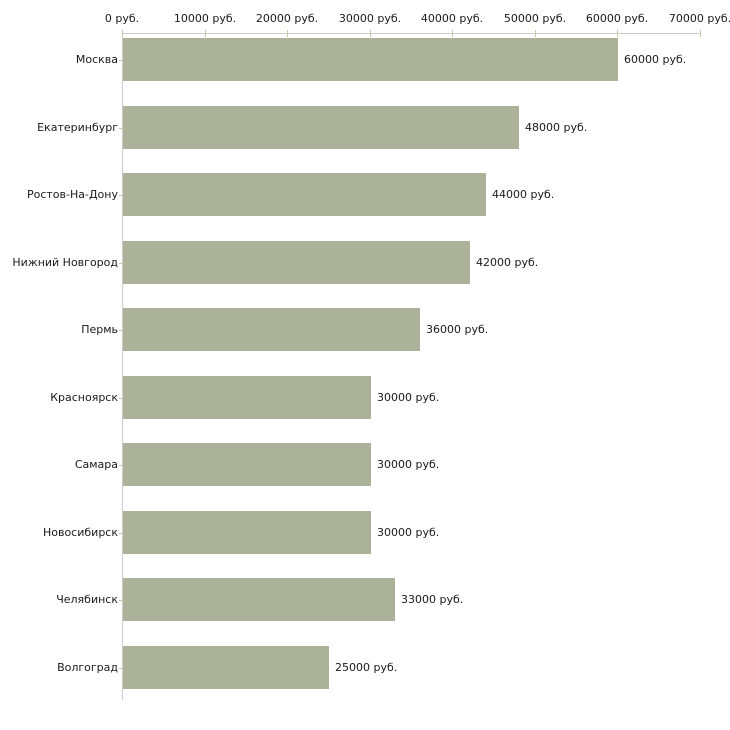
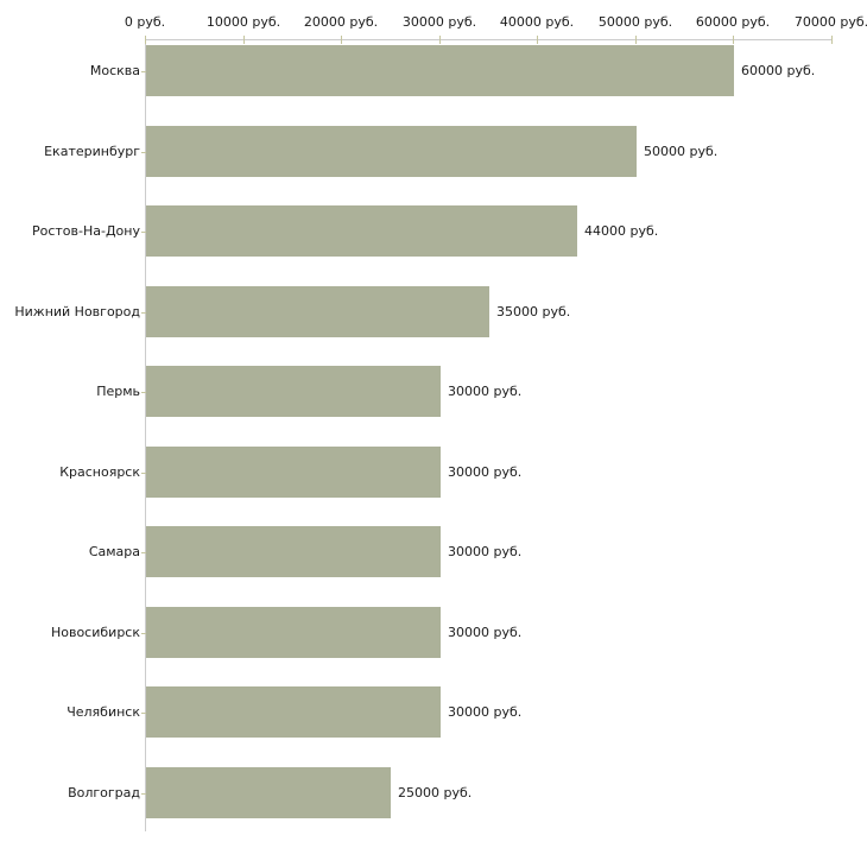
Екатеринбург: 48000 -> 50000
Нижний Новгород: 42000 -> 35000
Пермь: 36000 -> 30000
Челябинск: 33000 -> 30000
